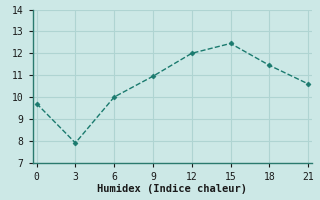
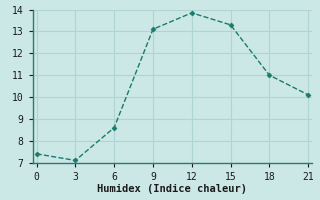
0: 9.70 -> 7.40
3: 7.90 -> 7.10
6: 10.00 -> 8.60
9: 10.95 -> 13.10
12: 12.00 -> 13.85
15: 12.45 -> 13.30
18: 11.45 -> 11.00
21: 10.60 -> 10.10
